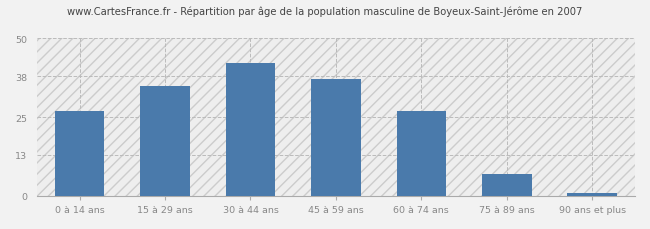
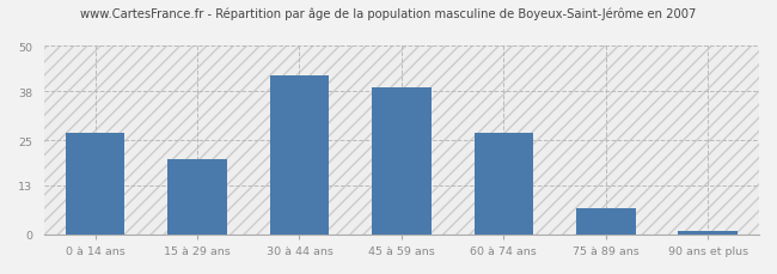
15 à 29 ans: 35 -> 20
45 à 59 ans: 37 -> 39
